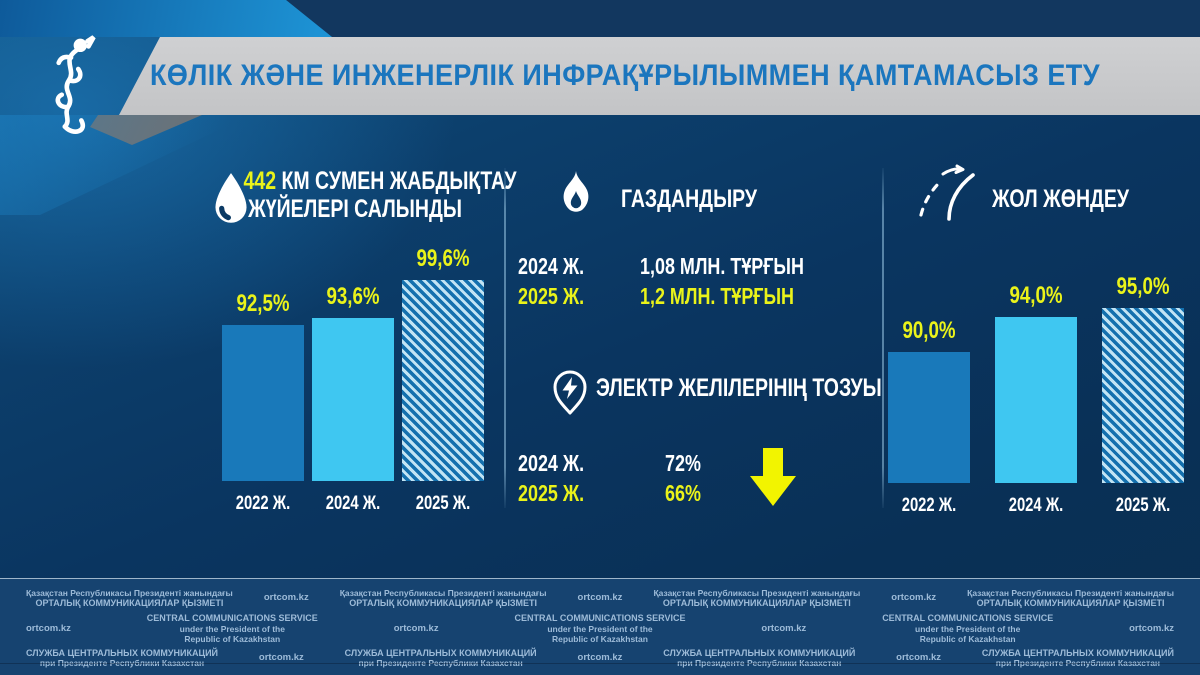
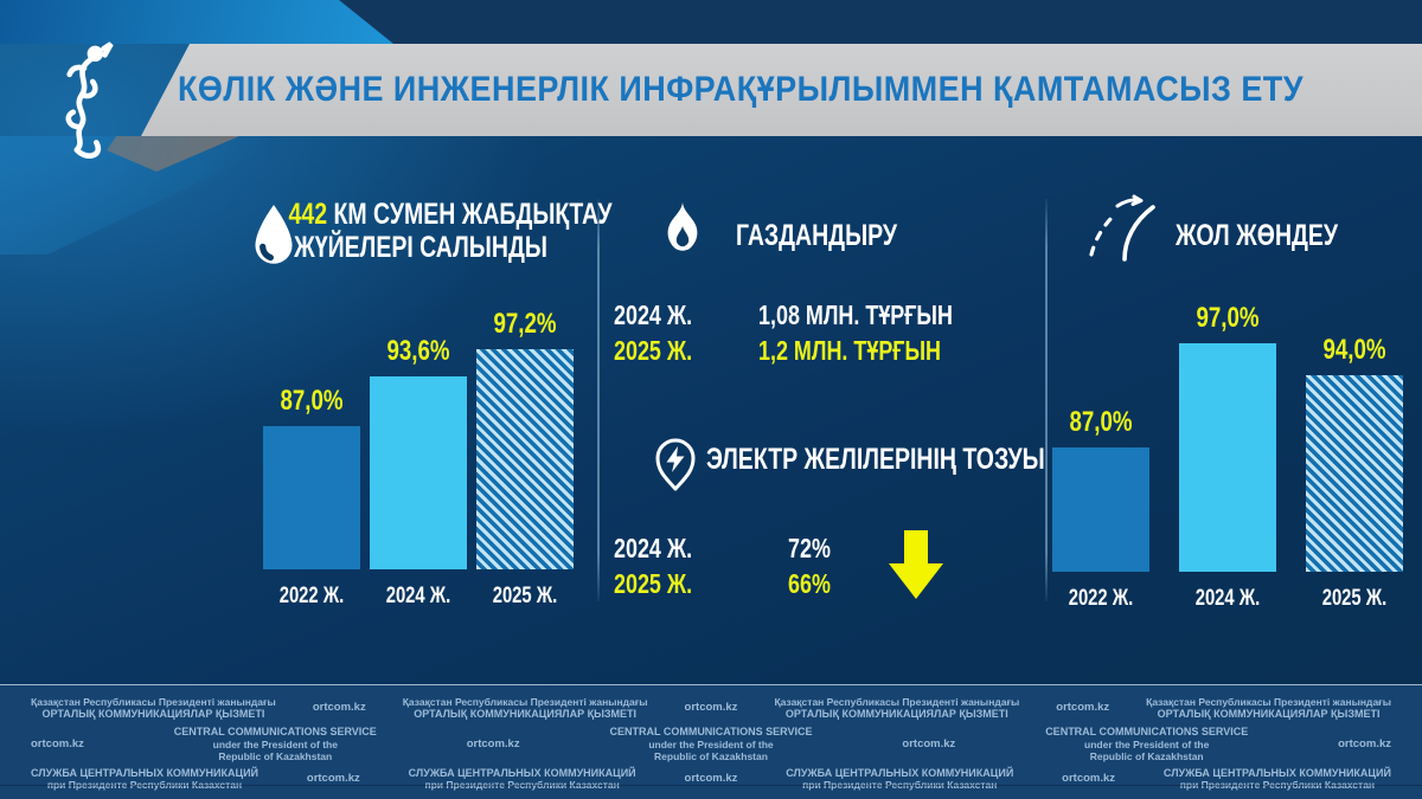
442 КМ СУМЕН ЖАБДЫҚТАУ ЖҮЙЕЛЕРІ САЛЫНДЫ/2022 Ж.: 92,5% -> 87,0%
442 КМ СУМЕН ЖАБДЫҚТАУ ЖҮЙЕЛЕРІ САЛЫНДЫ/2025 Ж.: 99,6% -> 97,2%
ЖОЛ ЖӨНДЕУ/2022 Ж.: 90,0% -> 87,0%
ЖОЛ ЖӨНДЕУ/2024 Ж.: 94,0% -> 97,0%
ЖОЛ ЖӨНДЕУ/2025 Ж.: 95,0% -> 94,0%
